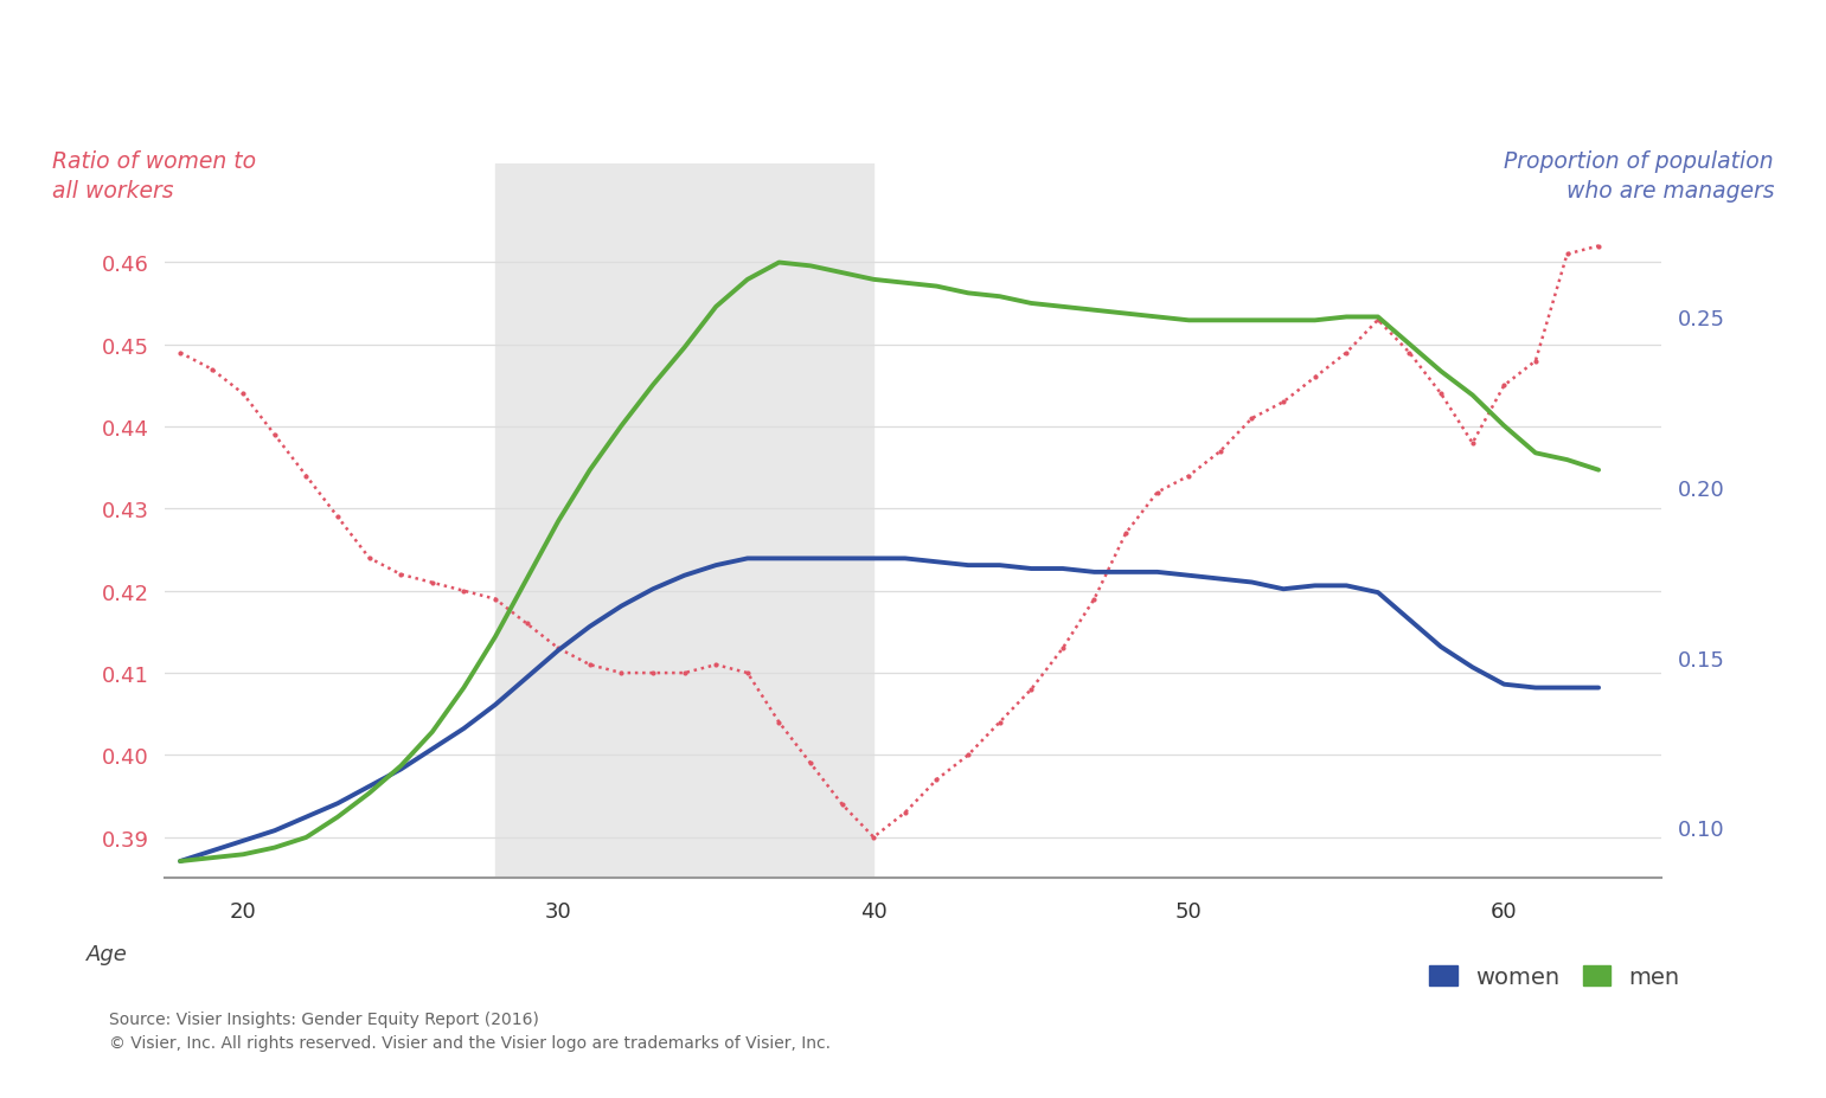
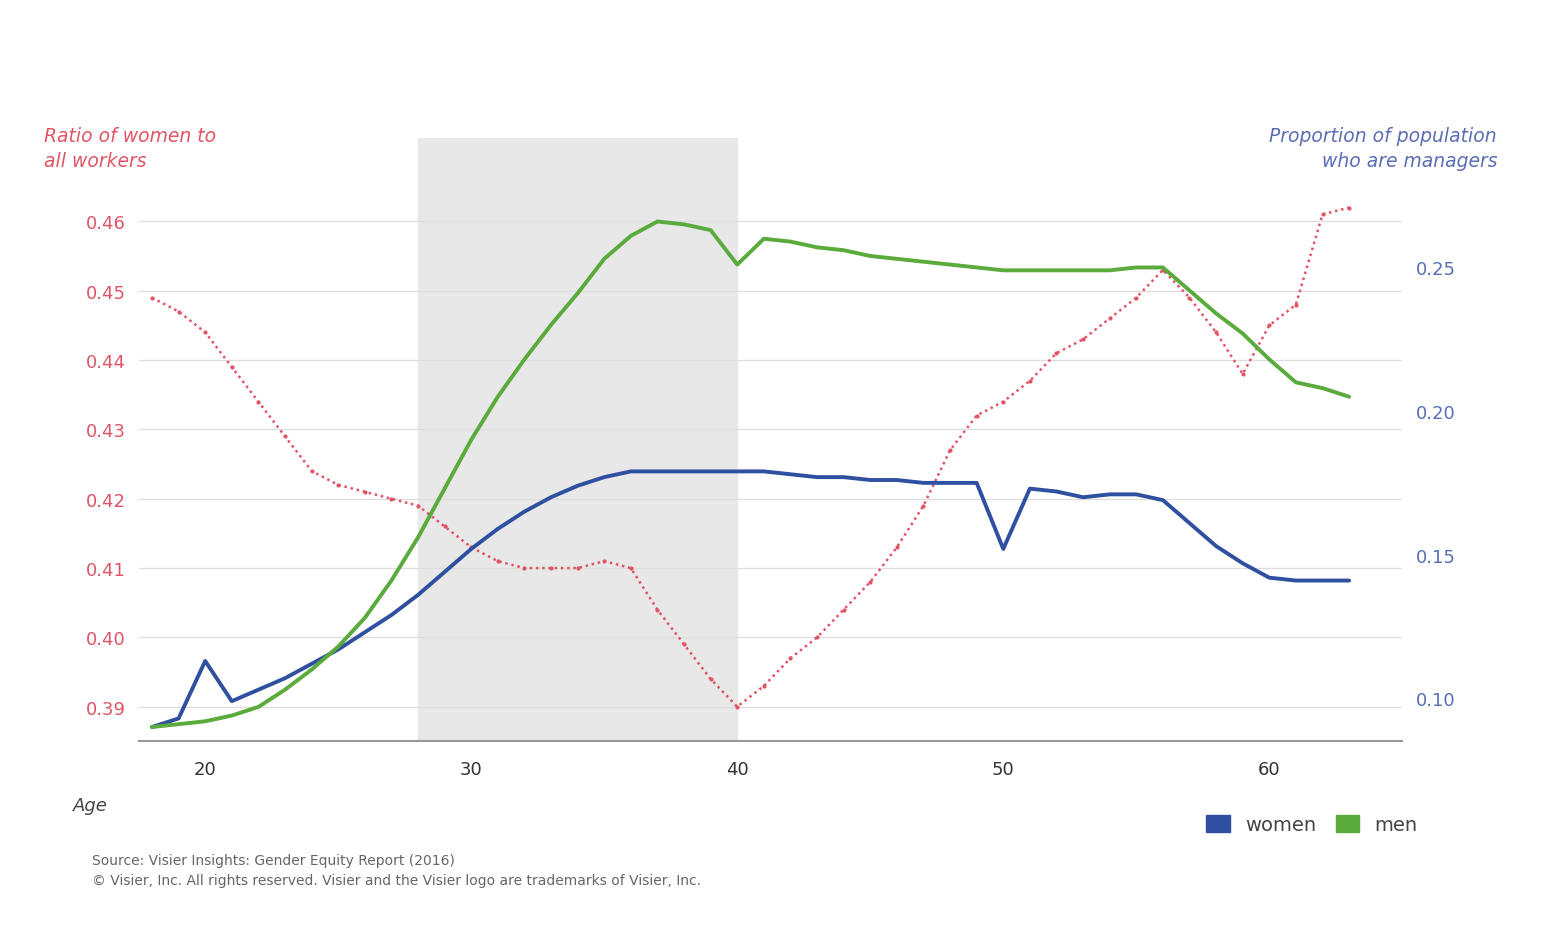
women/20: 0.096 -> 0.113
men/40: 0.261 -> 0.251
women/50: 0.174 -> 0.152
